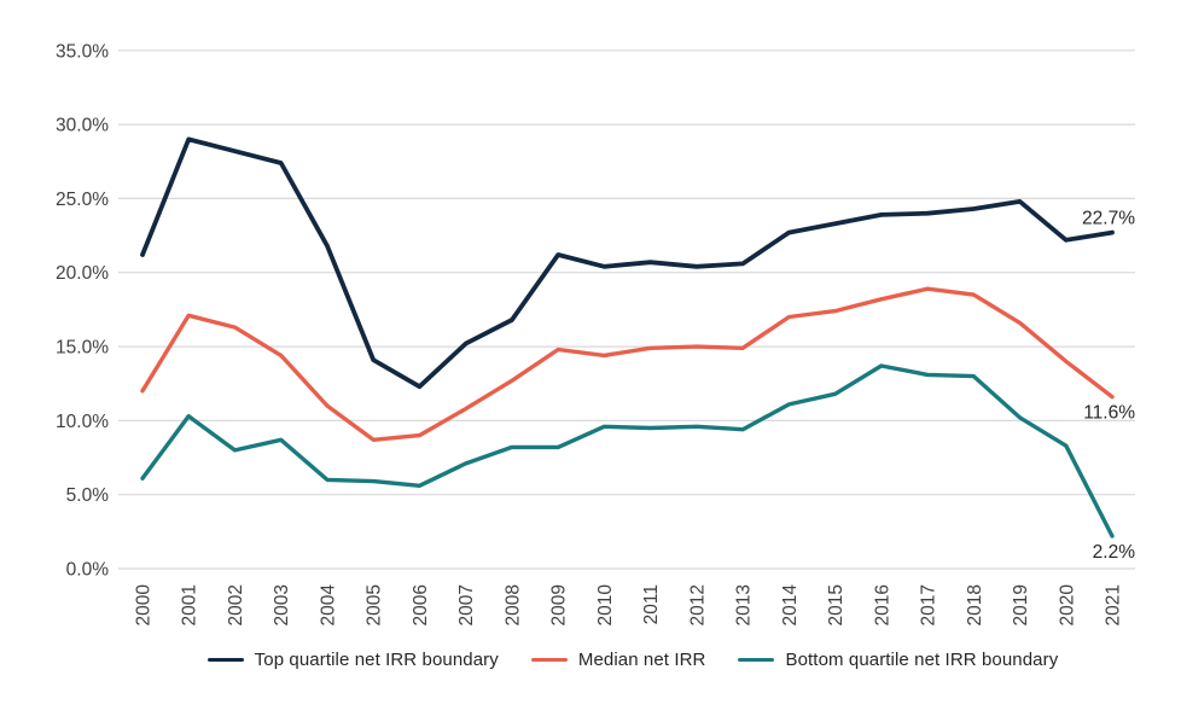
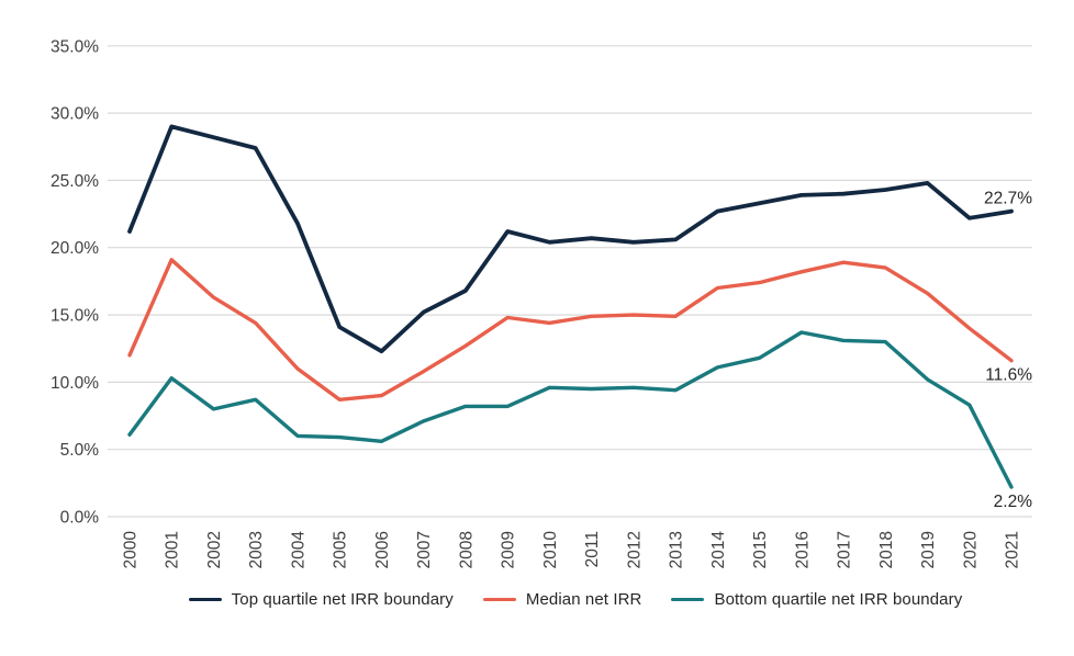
Median net IRR/2001: 17.1% -> 19.1%
